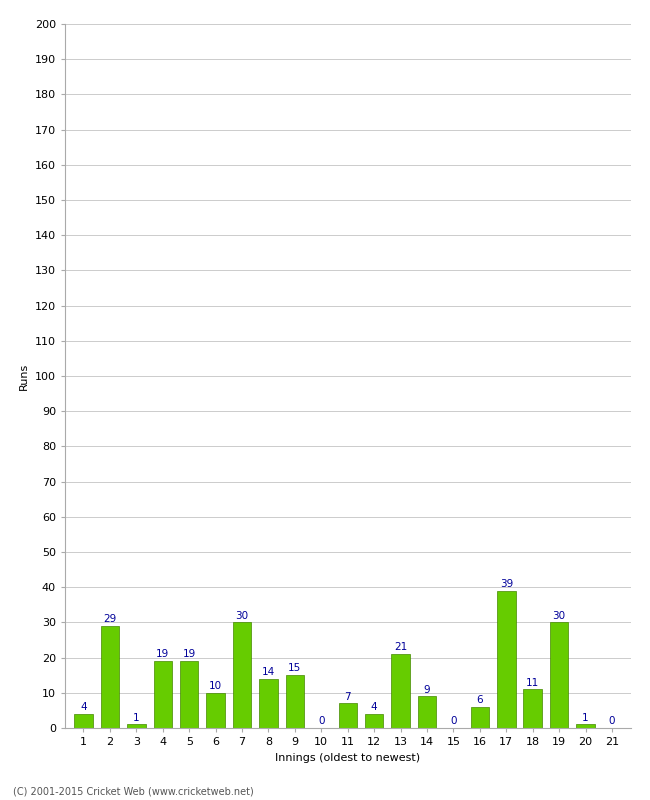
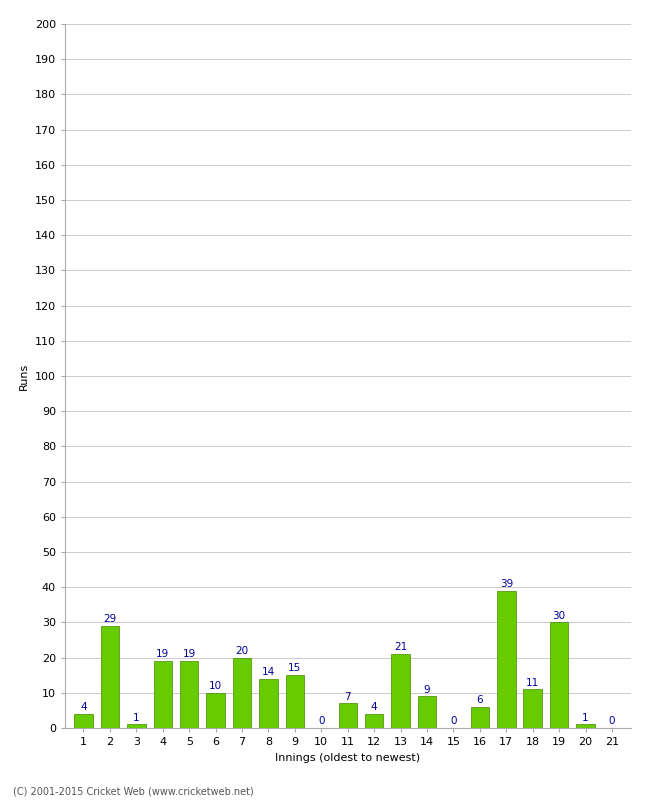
7: 30 -> 20
